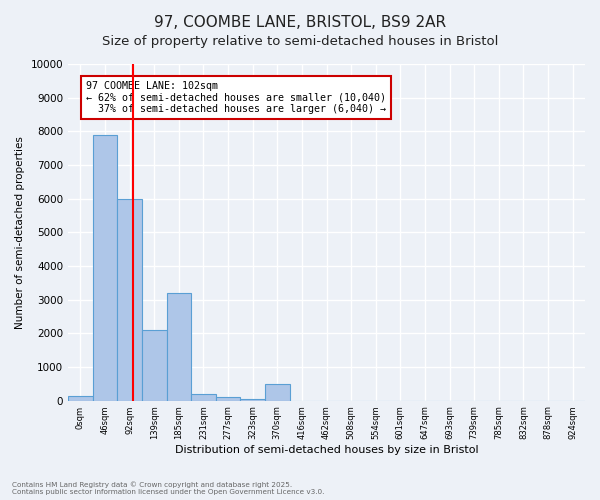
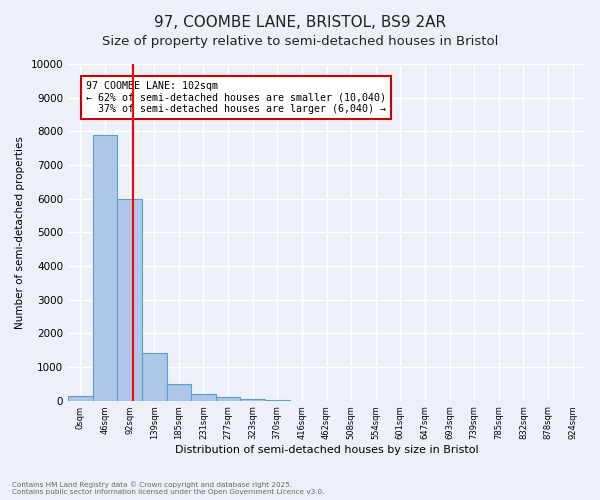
139sqm: 2100 -> 1400
185sqm: 3200 -> 480
370sqm: 500 -> 10
